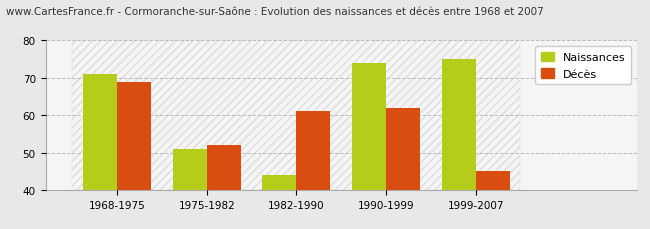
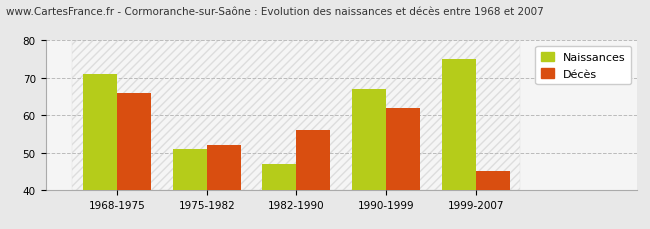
Décès/1968-1975: 69 -> 66
Naissances/1982-1990: 44 -> 47
Décès/1982-1990: 61 -> 56
Naissances/1990-1999: 74 -> 67
